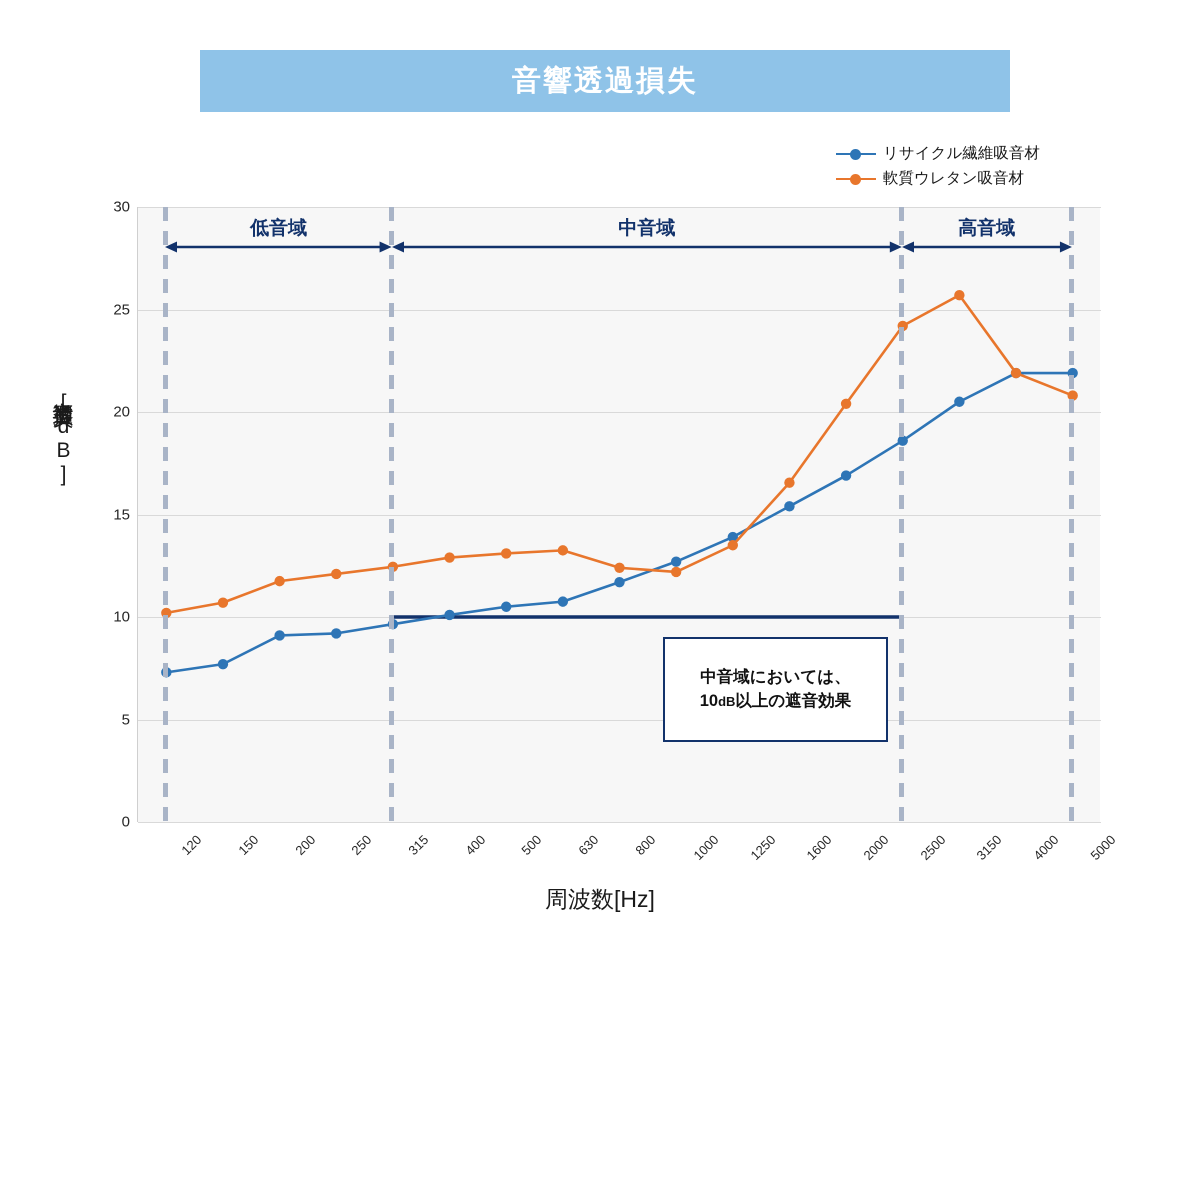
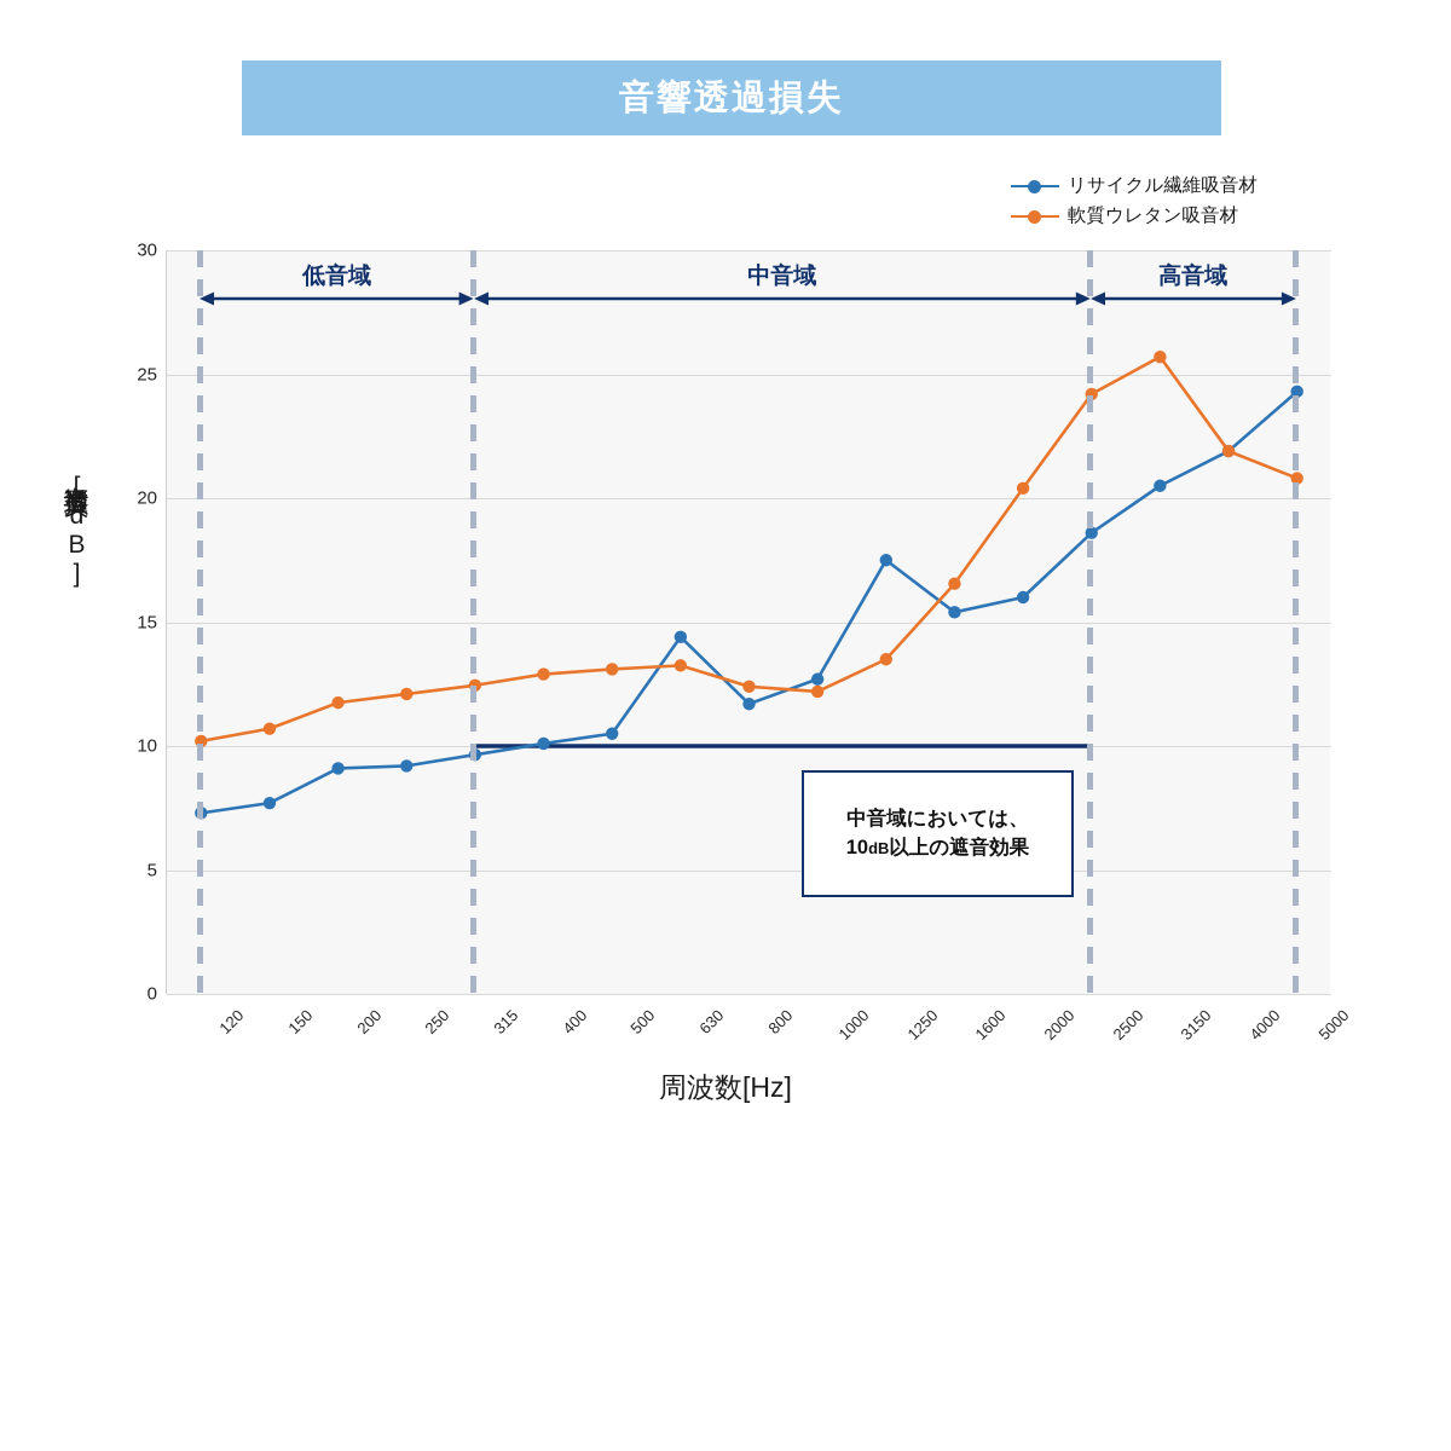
リサイクル繊維吸音材/630: 10.8 -> 14.4
リサイクル繊維吸音材/1250: 13.9 -> 17.5
リサイクル繊維吸音材/2000: 16.9 -> 16.0
リサイクル繊維吸音材/5000: 21.9 -> 24.3
